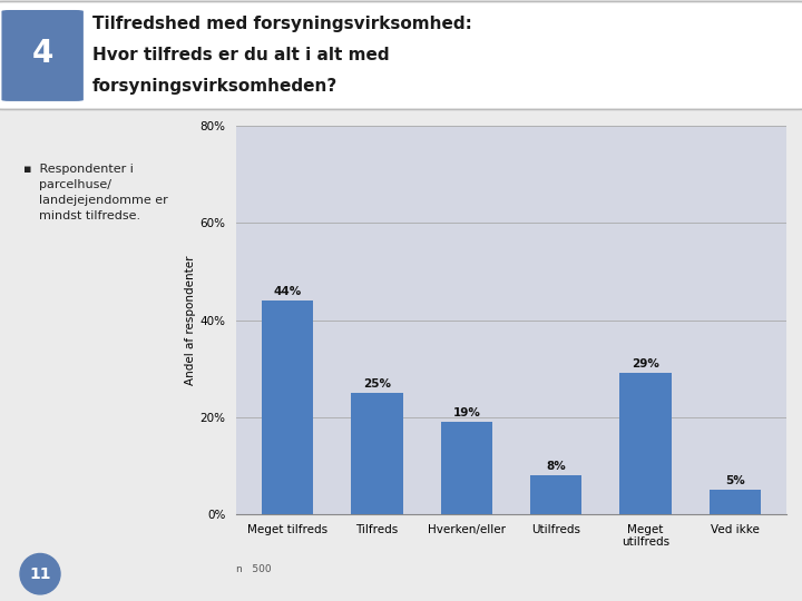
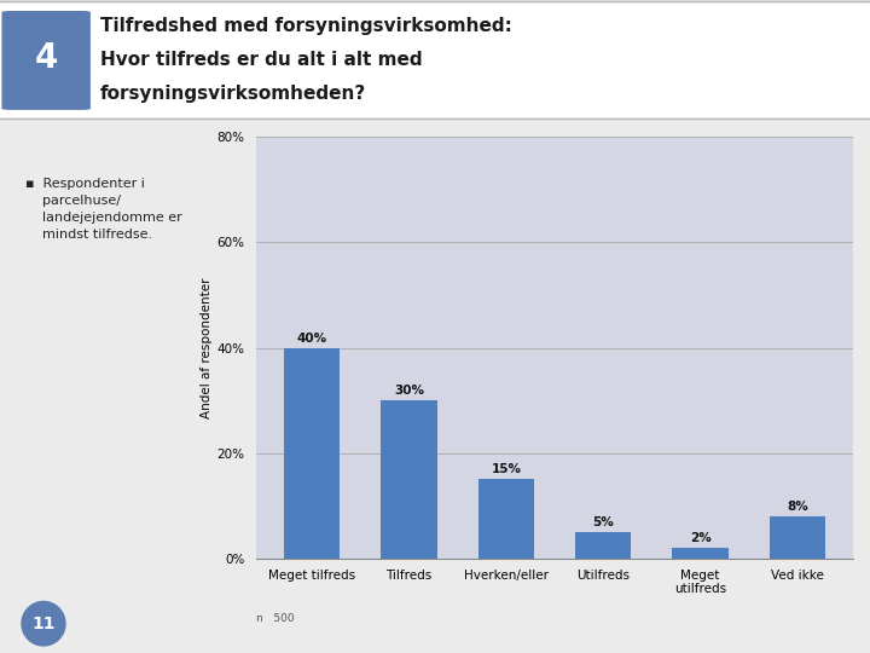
Meget tilfreds: 44% -> 40%
Tilfreds: 25% -> 30%
Hverken/eller: 19% -> 15%
Utilfreds: 8% -> 5%
Meget utilfreds: 29% -> 2%
Ved ikke: 5% -> 8%
